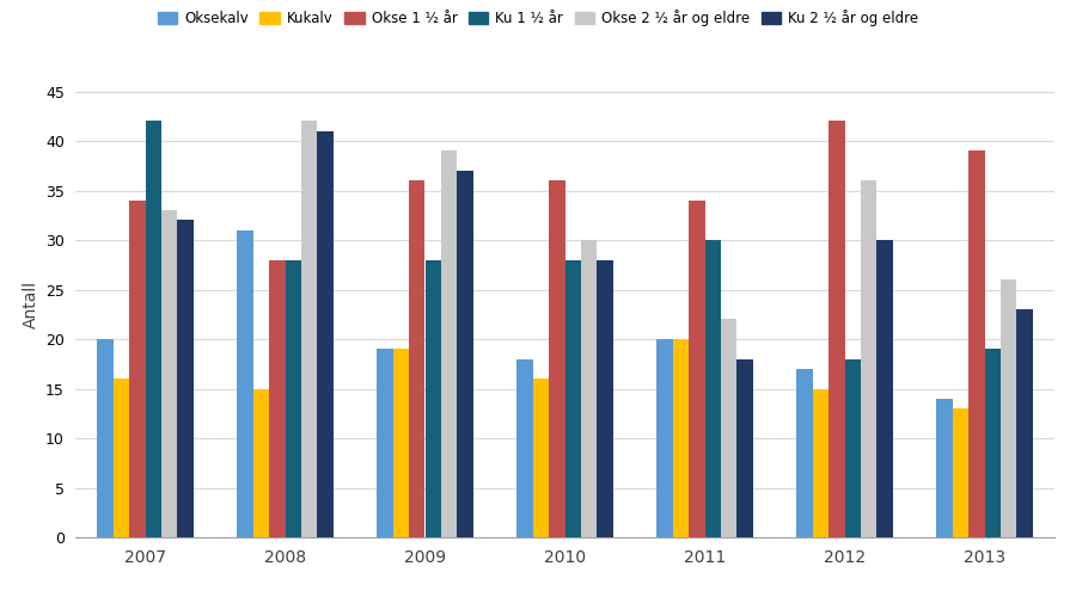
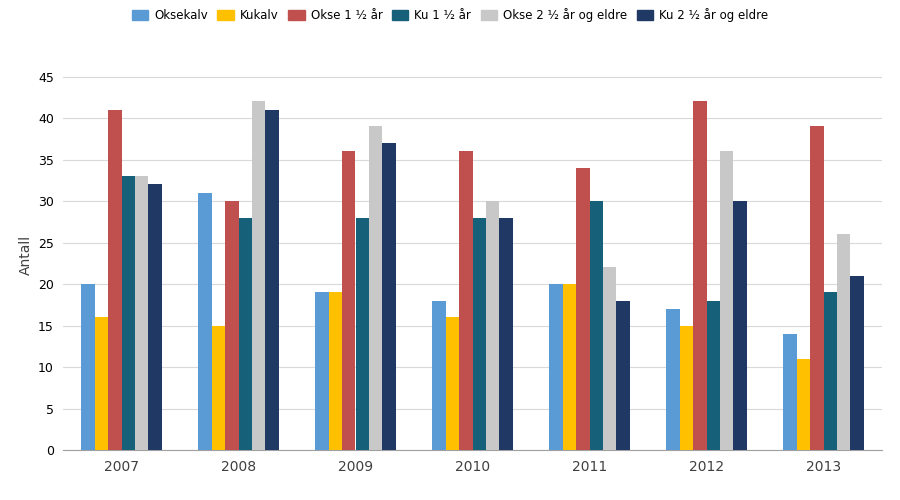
Okse 1 ½ år/2007: 34 -> 41
Ku 1 ½ år/2007: 42 -> 33
Okse 1 ½ år/2008: 28 -> 30
Kukalv/2013: 13 -> 11
Ku 2 ½ år og eldre/2013: 23 -> 21
